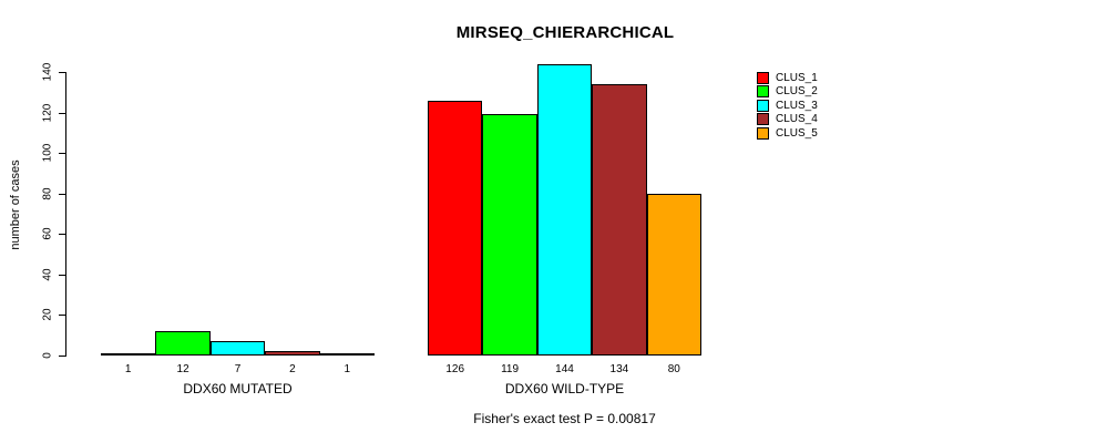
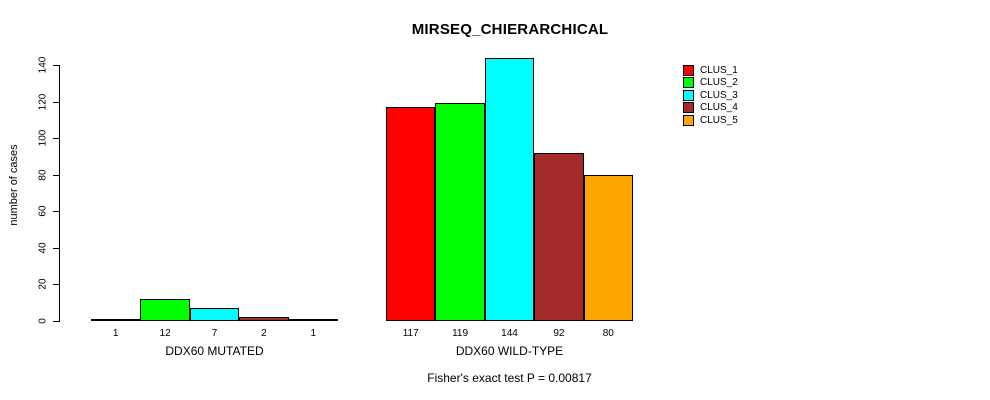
CLUS_1/DDX60 WILD-TYPE: 126 -> 117
CLUS_4/DDX60 WILD-TYPE: 134 -> 92
